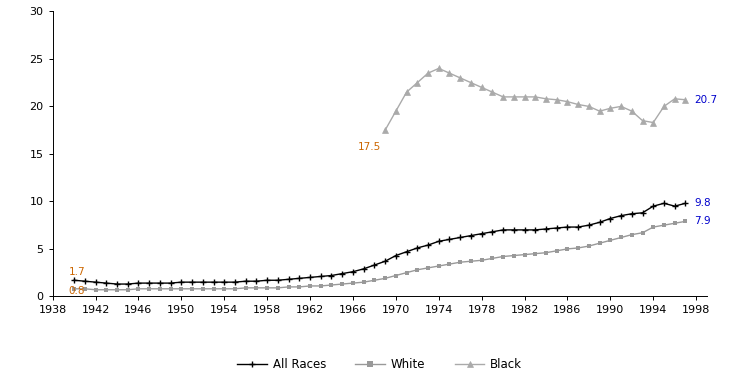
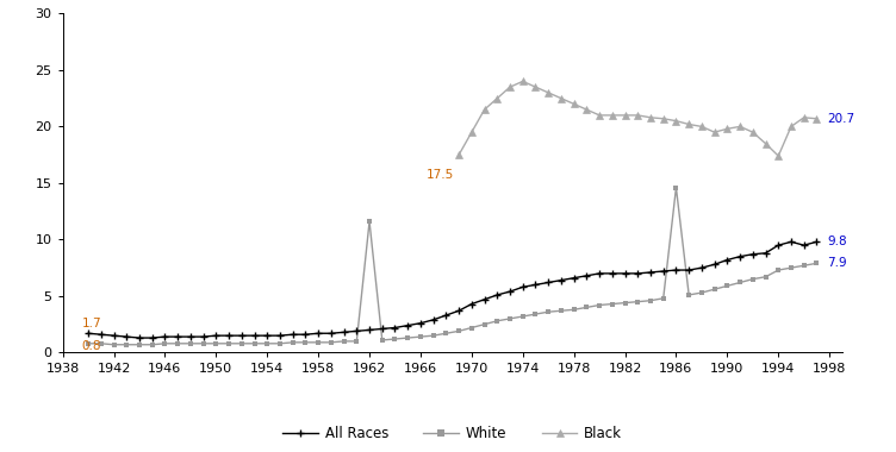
White/1962: 1.1 -> 11.6
White/1986: 5.0 -> 14.6
Black/1994: 18.3 -> 17.4
